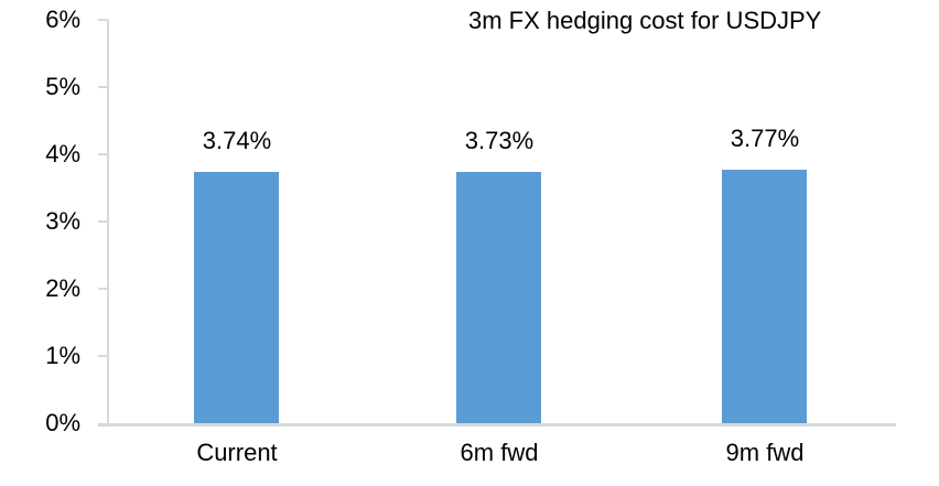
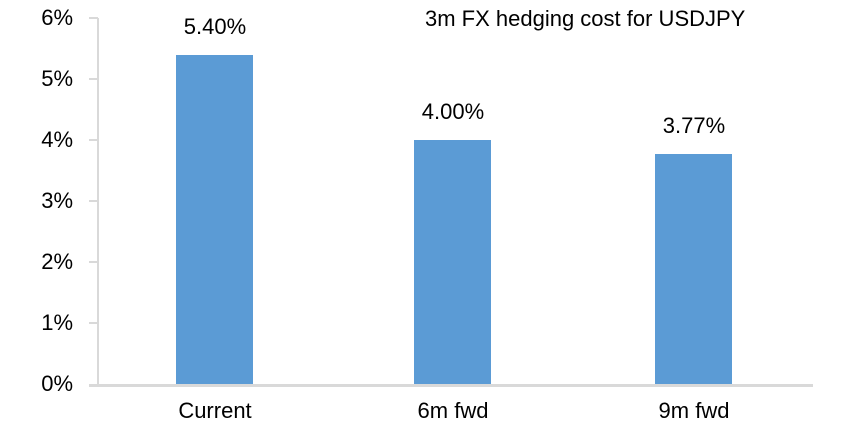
Current: 3.74% -> 5.40%
6m fwd: 3.73% -> 4.00%
